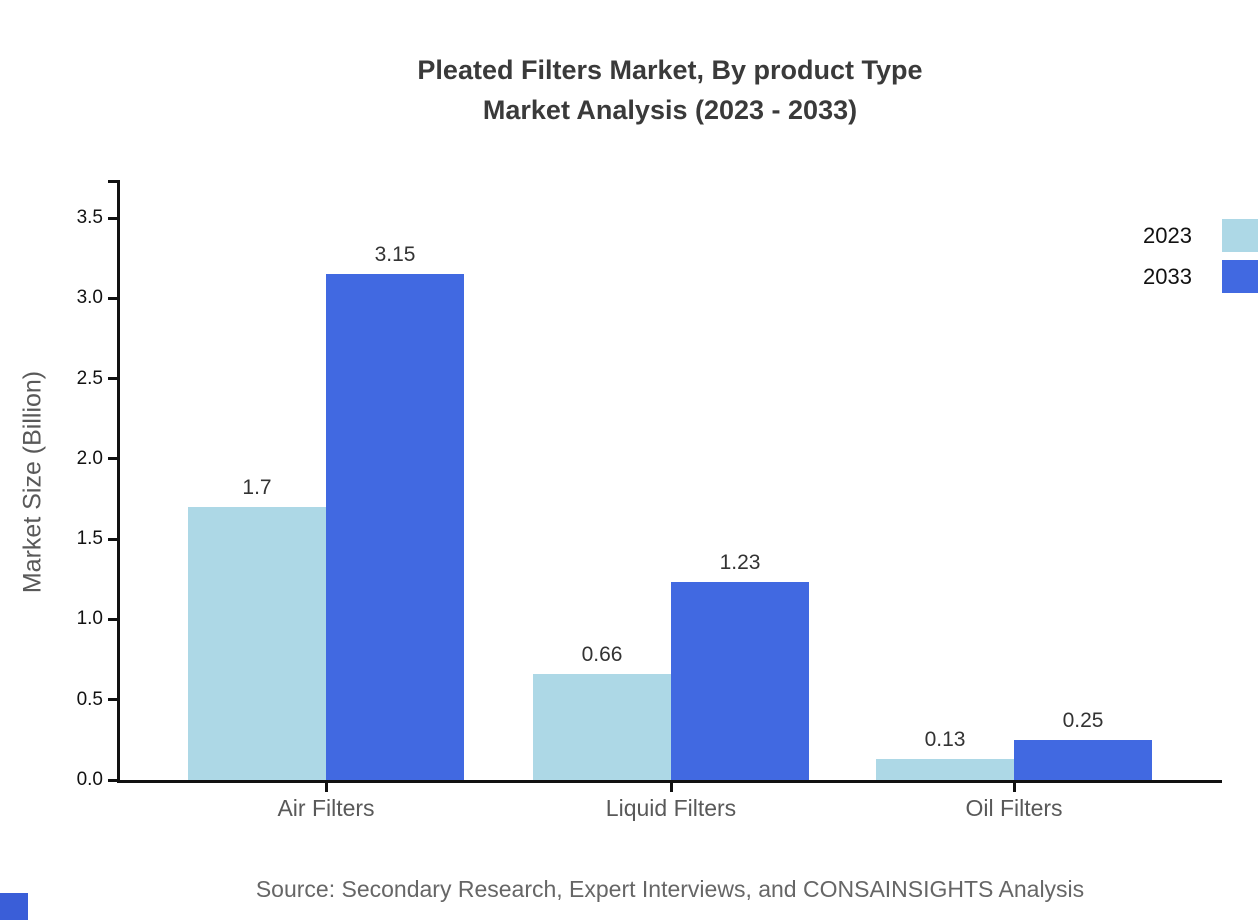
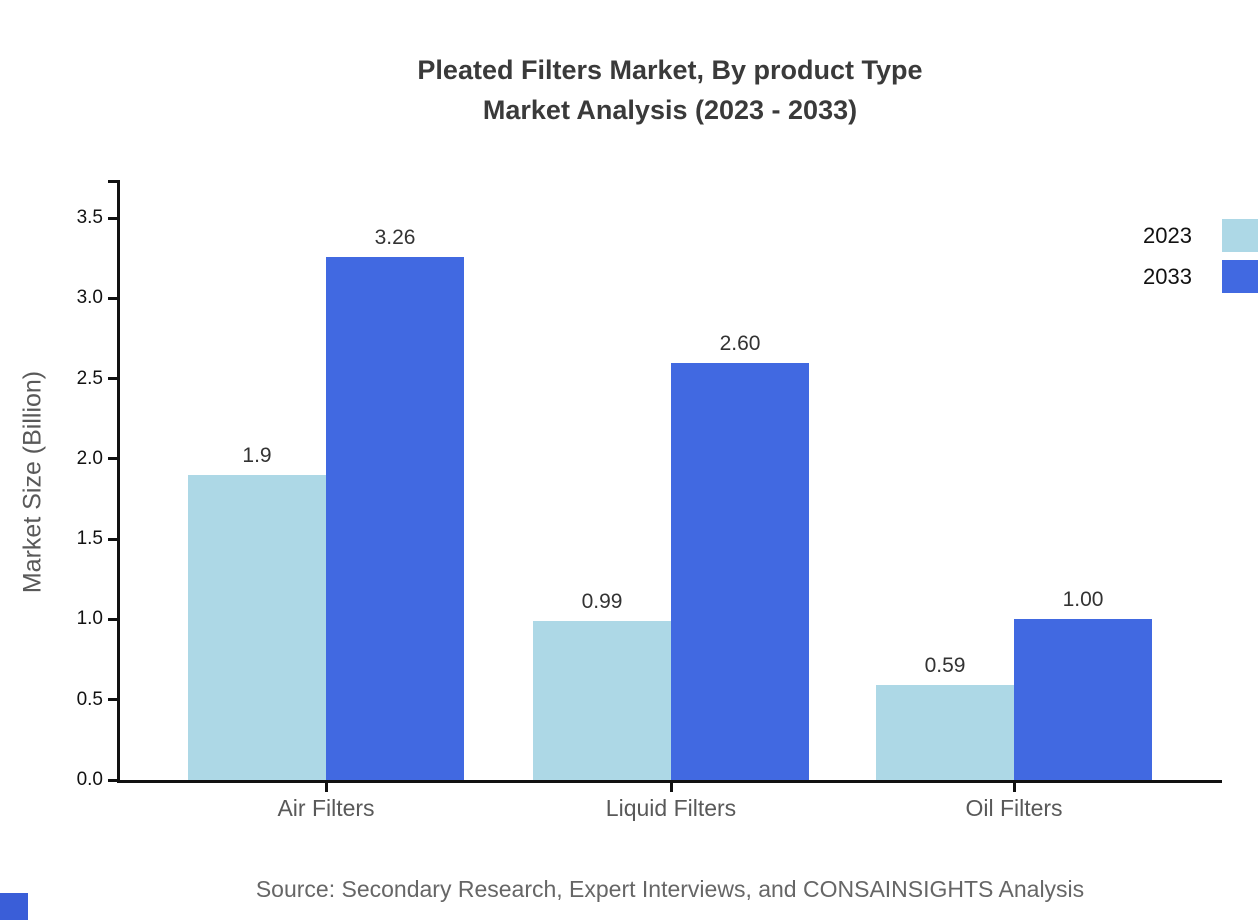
2023/Air Filters: 1.7 -> 1.9
2033/Air Filters: 3.15 -> 3.26
2023/Liquid Filters: 0.66 -> 0.99
2033/Liquid Filters: 1.23 -> 2.60
2023/Oil Filters: 0.13 -> 0.59
2033/Oil Filters: 0.25 -> 1.00
